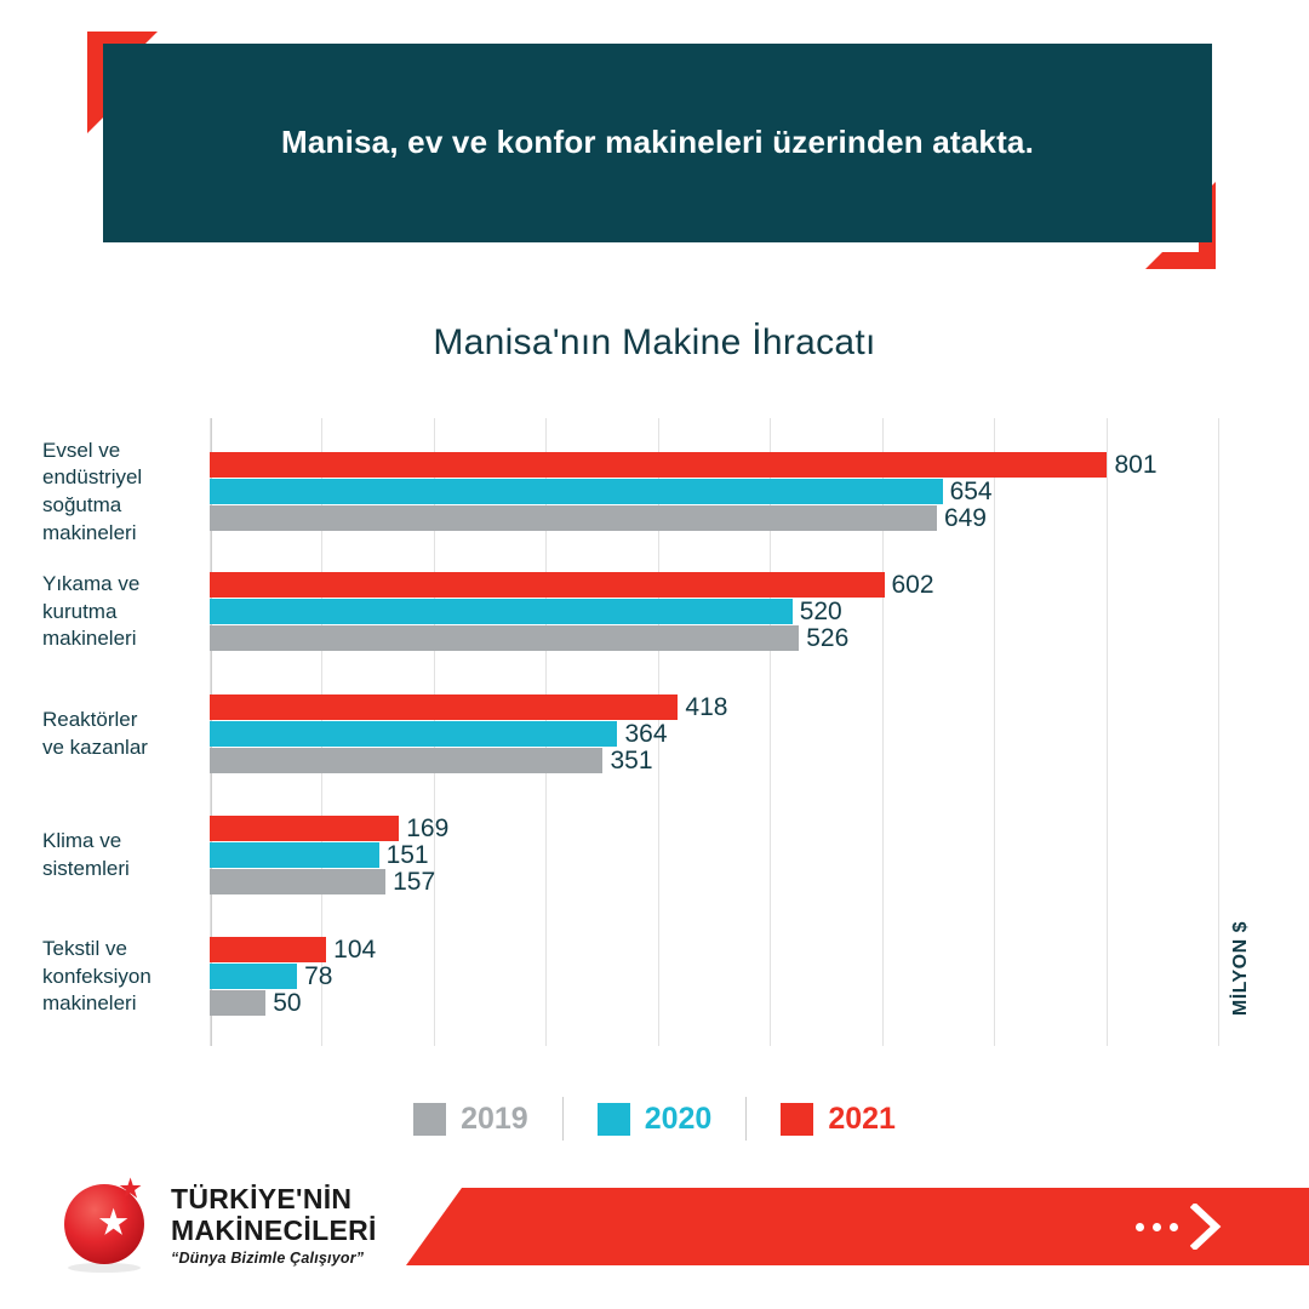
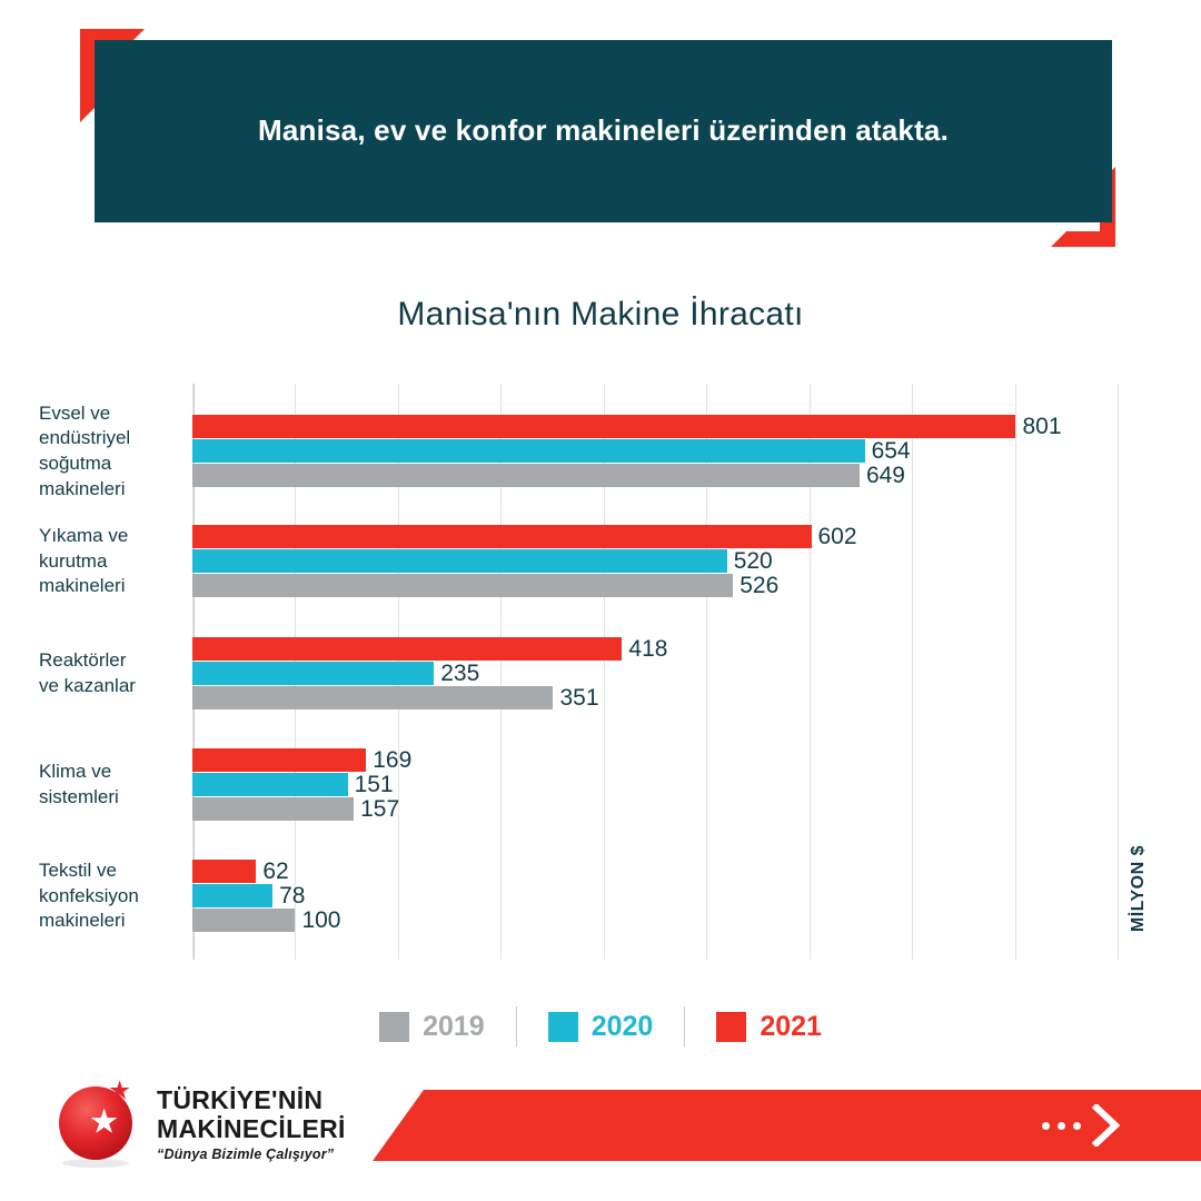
2020/Reaktörler ve kazanlar: 364 -> 235
2021/Tekstil ve konfeksiyon makineleri: 104 -> 62
2019/Tekstil ve konfeksiyon makineleri: 50 -> 100
